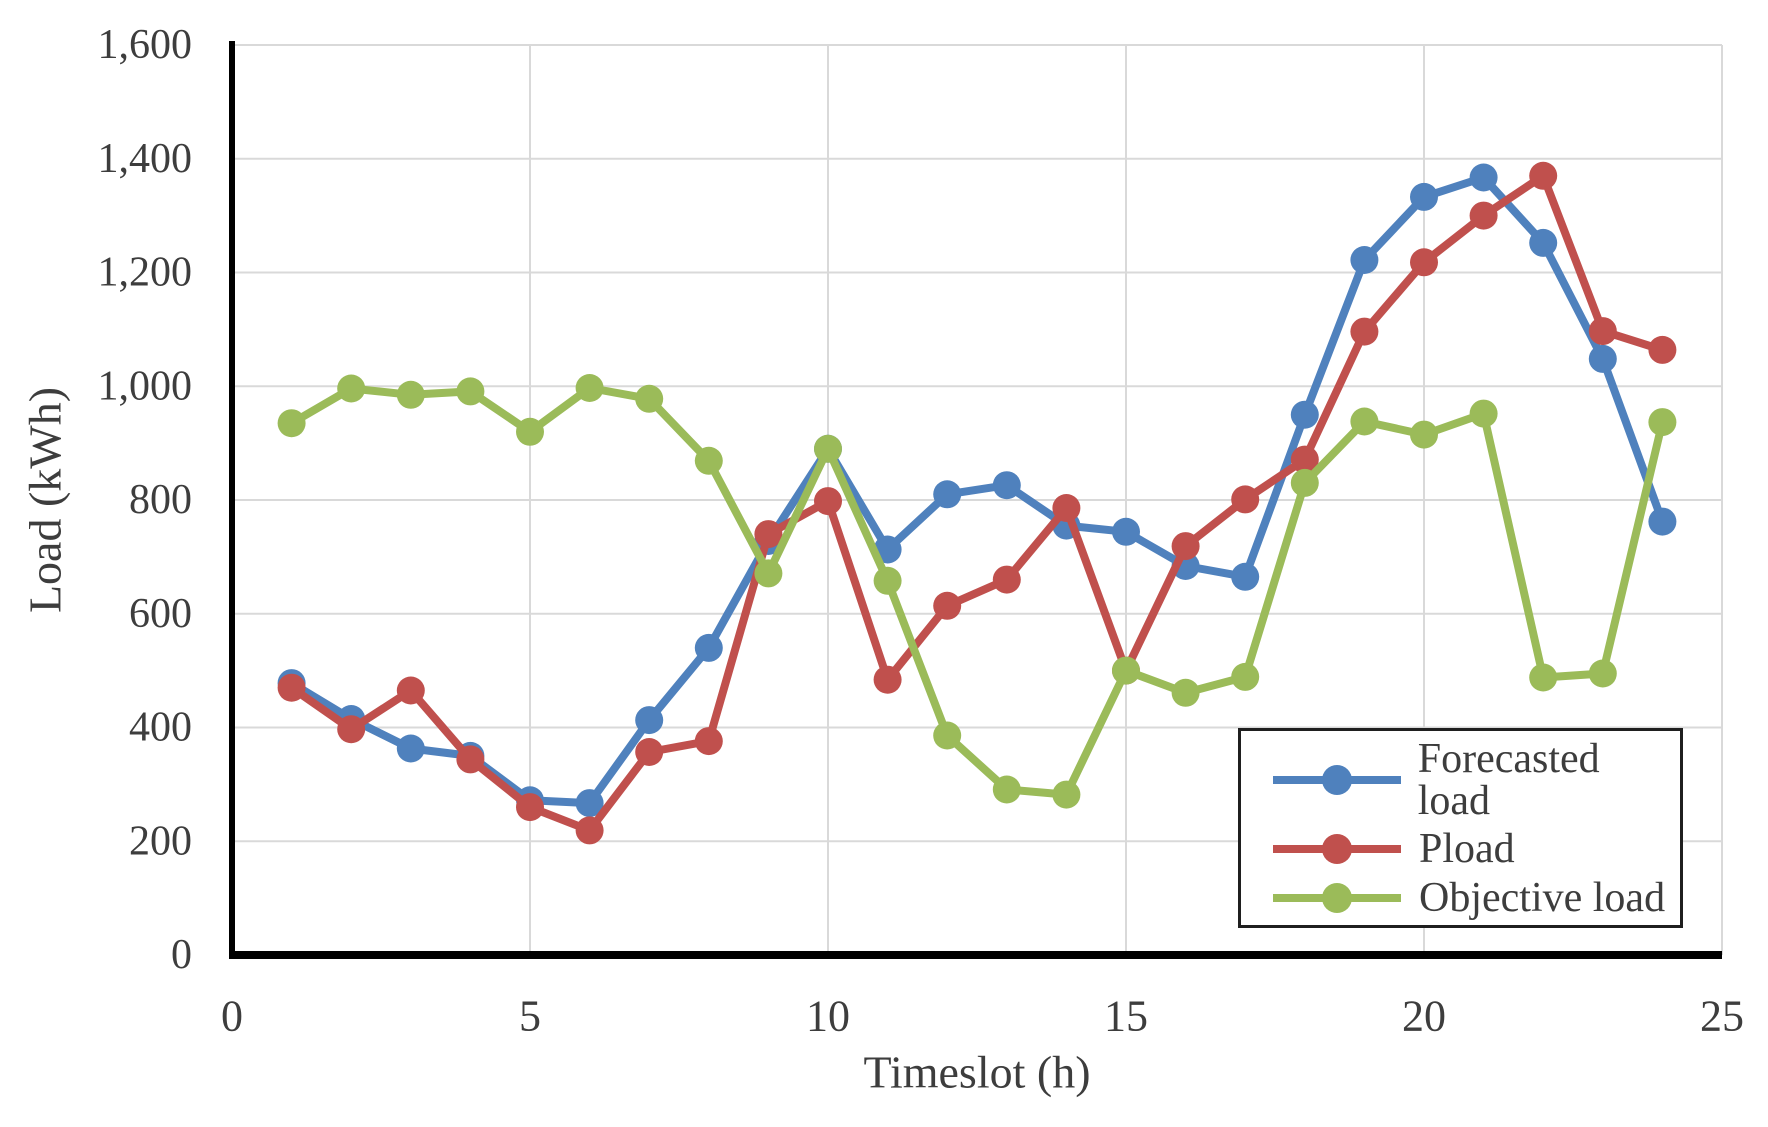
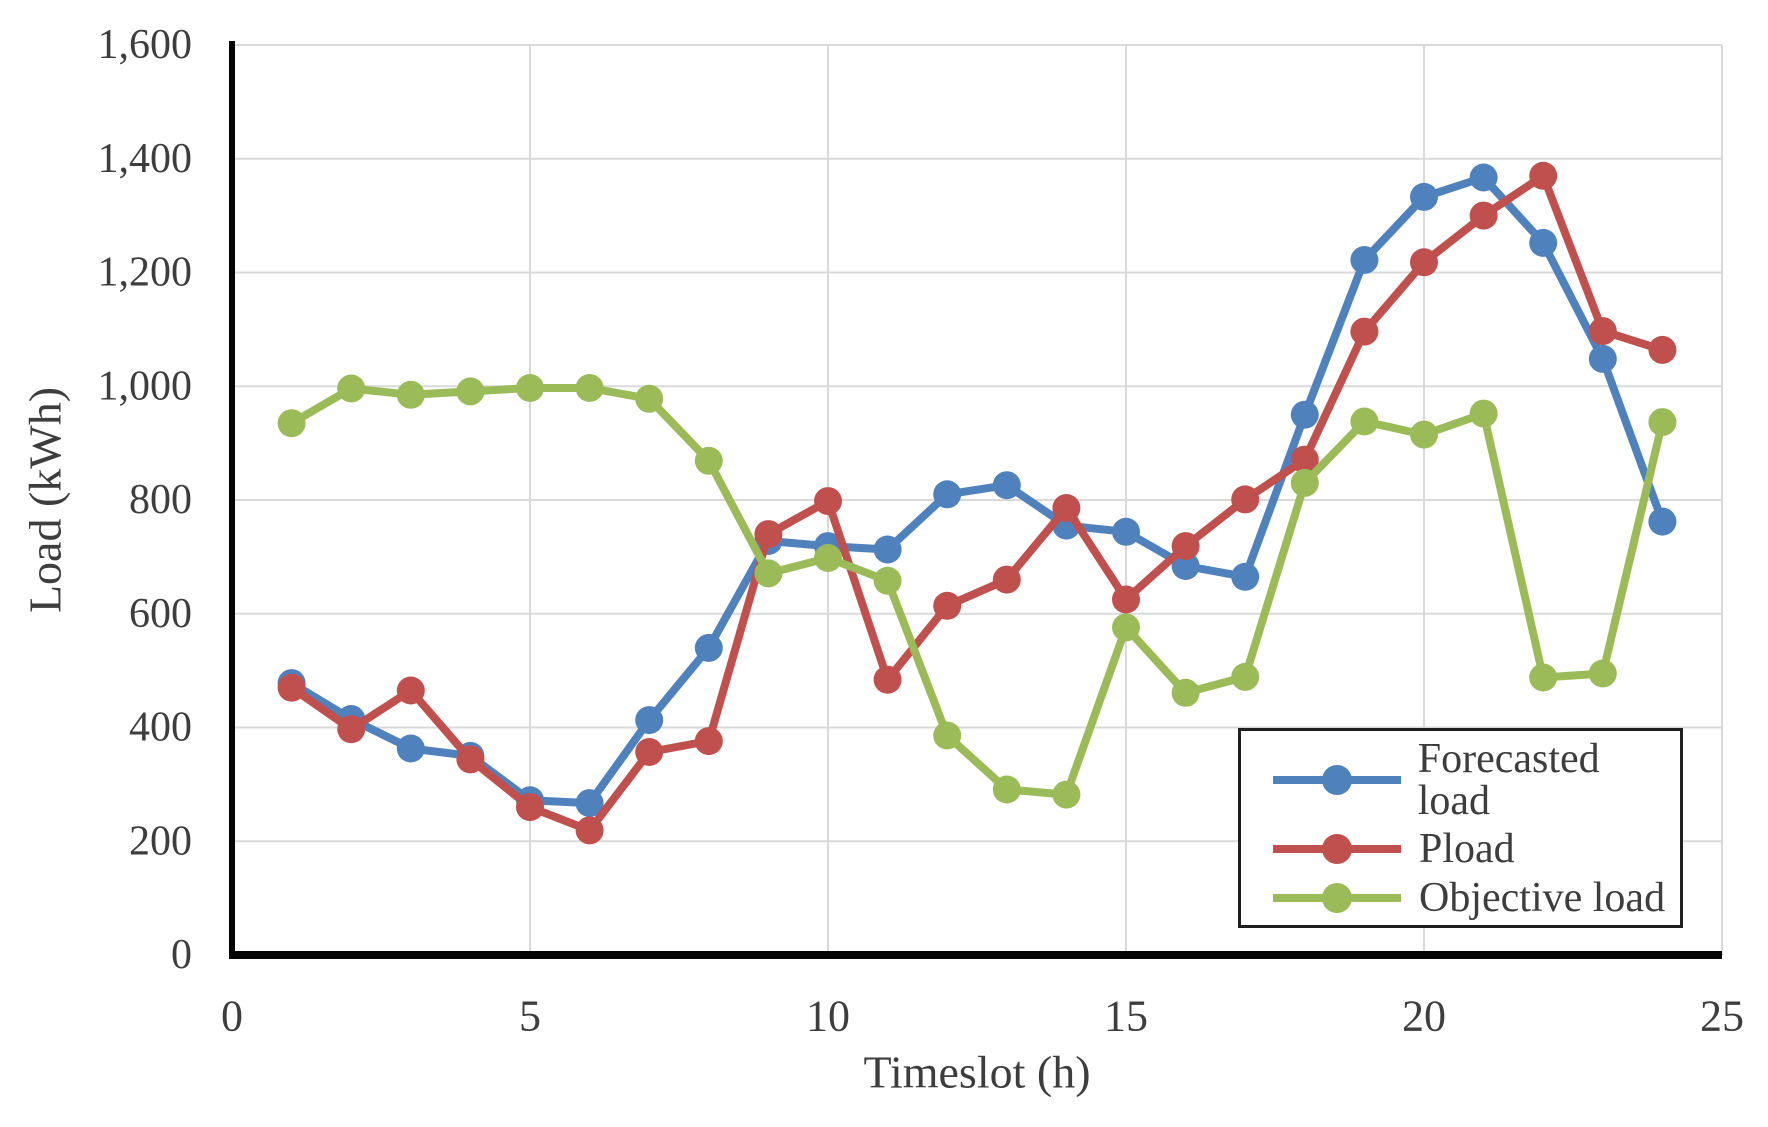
Objective load/5: 920 -> 1000
Forecasted load/10: 890 -> 720
Objective load/10: 890 -> 700
Pload/15: 500 -> 620
Objective load/15: 500 -> 580
